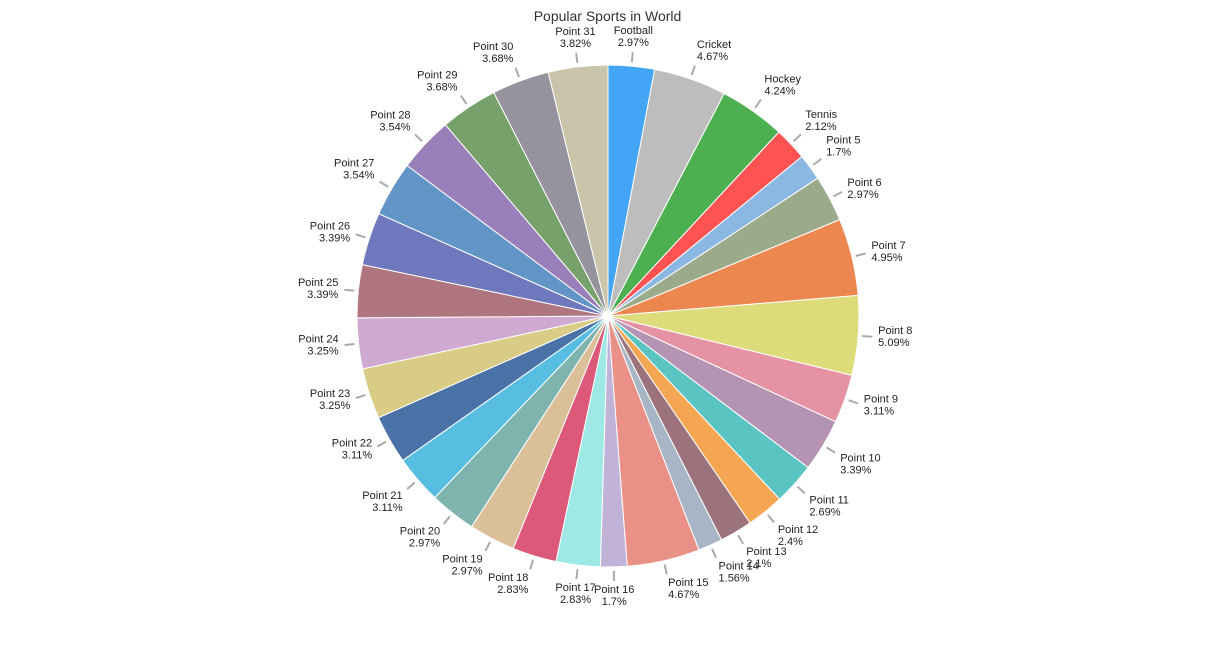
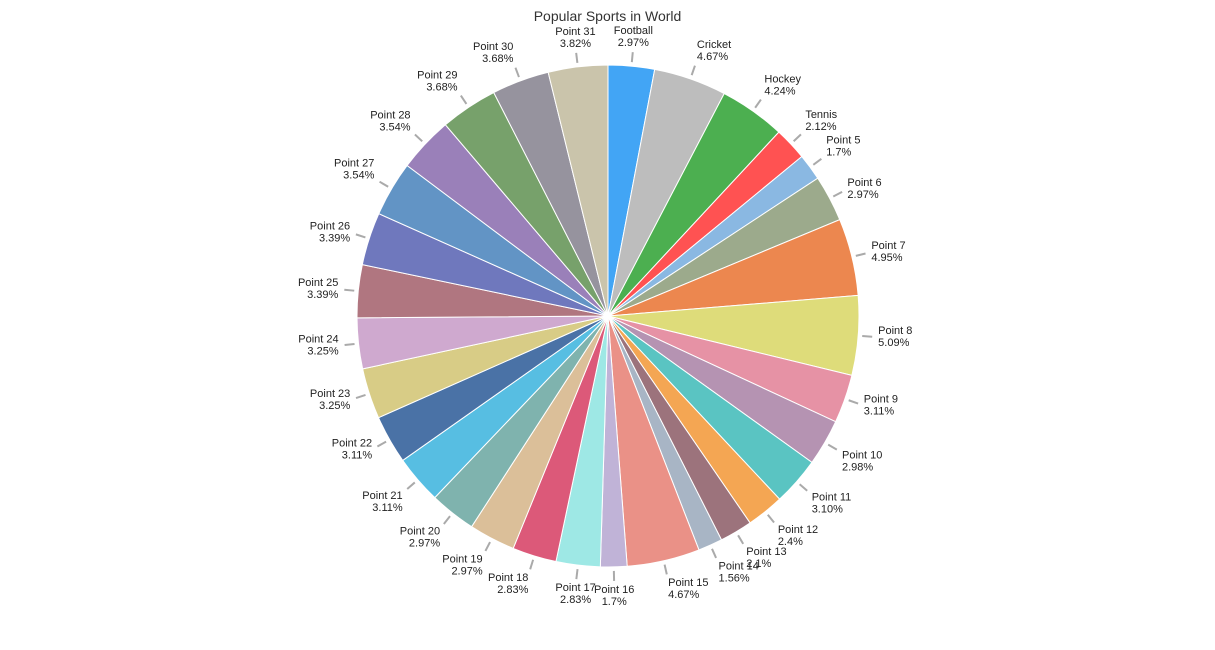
Point 10: 3.39% -> 2.98%
Point 11: 2.69% -> 3.10%
